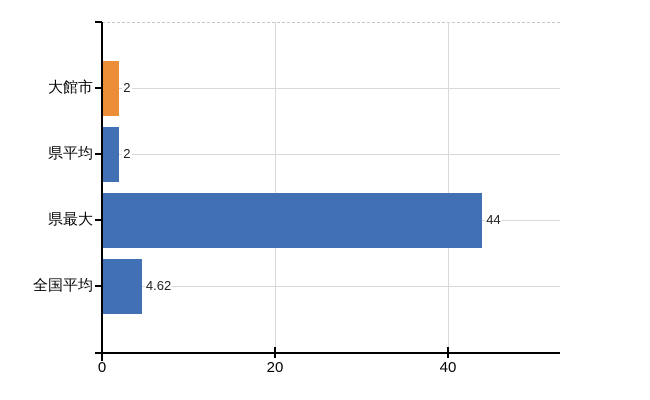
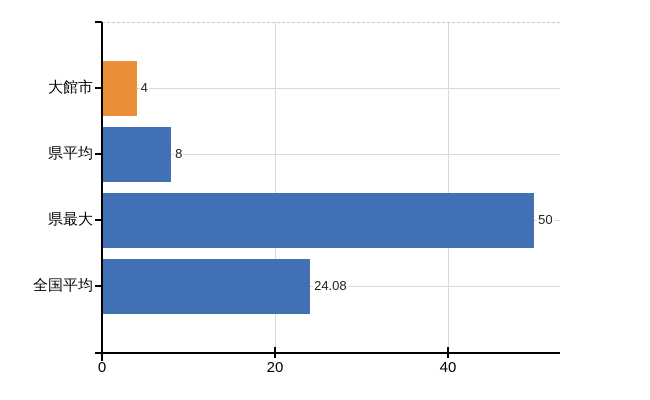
大館市: 2 -> 4
県平均: 2 -> 8
県最大: 44 -> 50
全国平均: 4.62 -> 24.08
